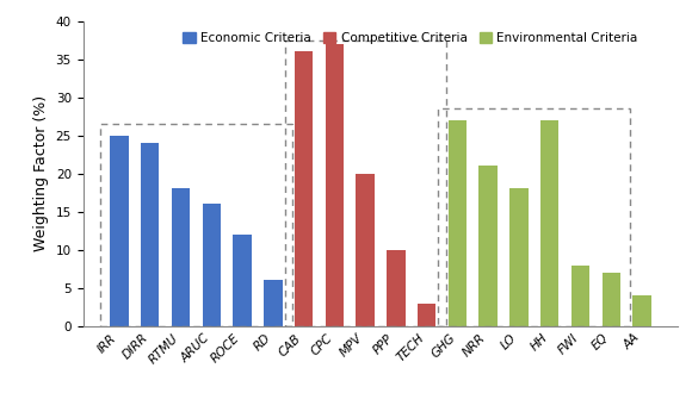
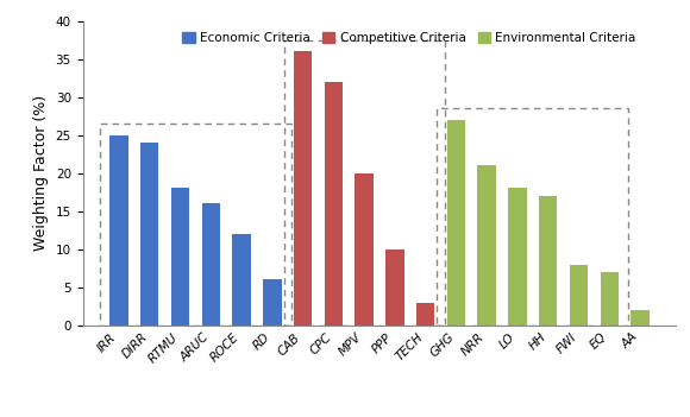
CPC: 37 -> 32
HH: 27 -> 17
AA: 4 -> 2
